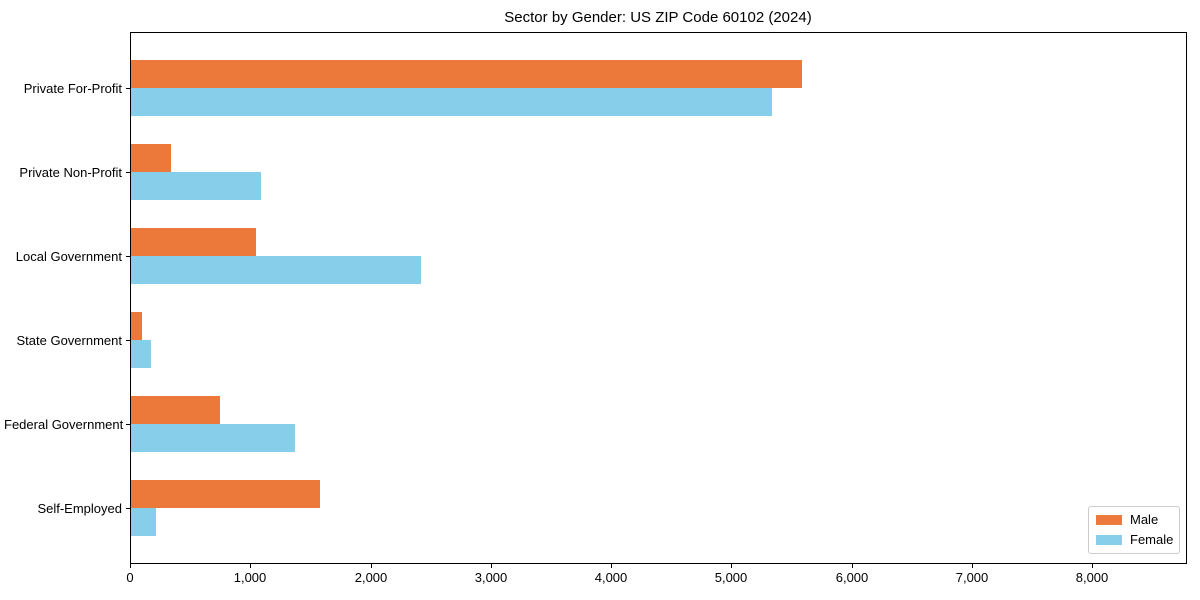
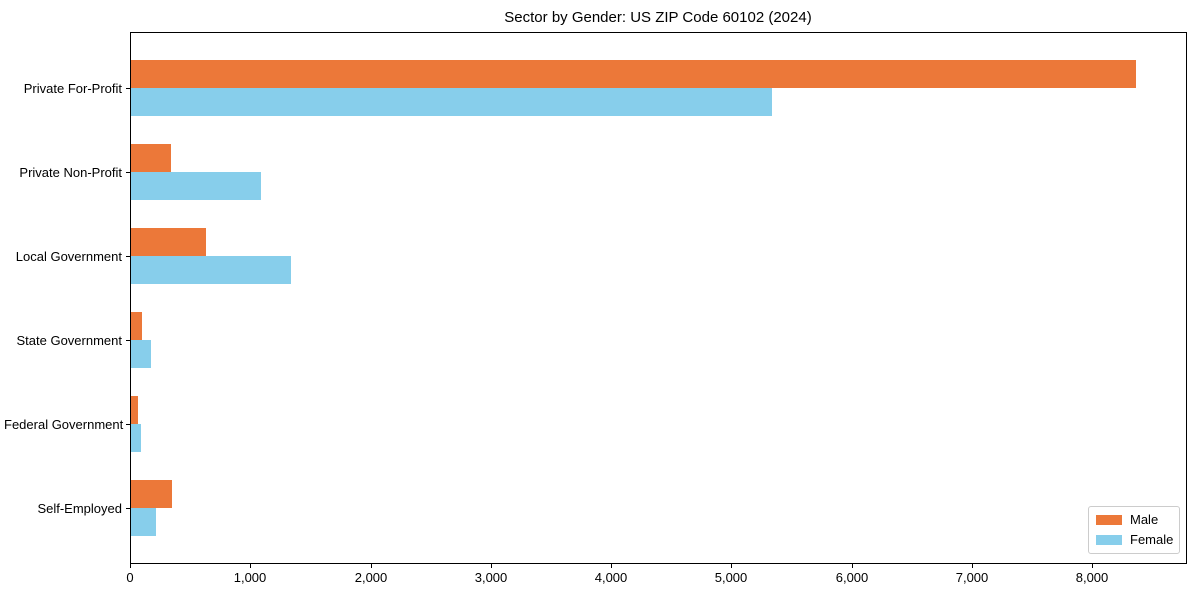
Male/Private For-Profit: 5580 -> 8360
Male/Local Government: 1040 -> 620
Female/Local Government: 2410 -> 1330
Male/Federal Government: 740 -> 60
Female/Federal Government: 1360 -> 80
Male/Self-Employed: 1570 -> 340
